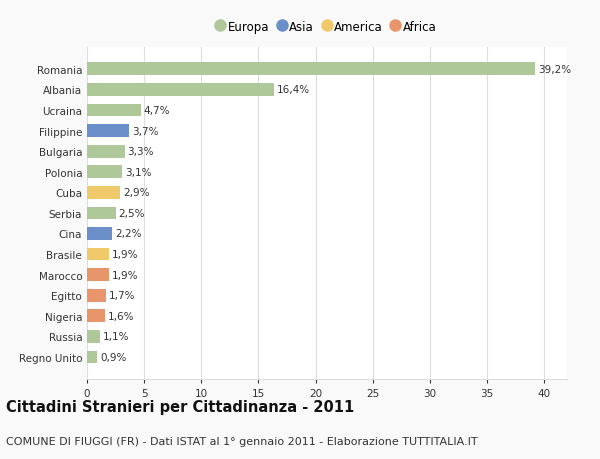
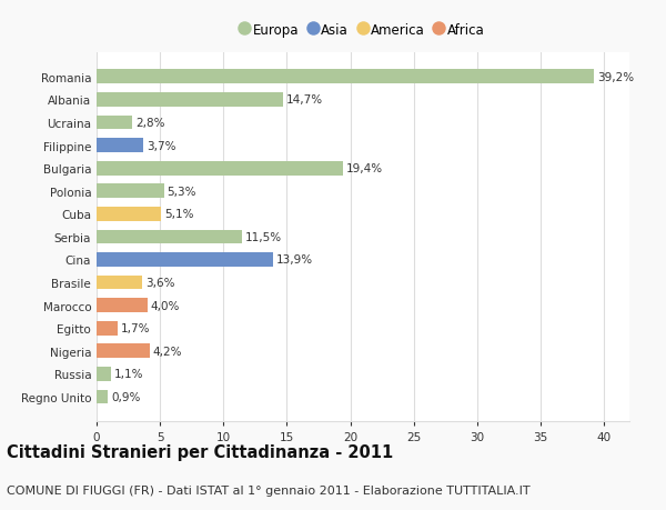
Albania: 16,4% -> 14,7%
Ucraina: 4,7% -> 2,8%
Bulgaria: 3,3% -> 19,4%
Polonia: 3,1% -> 5,3%
Cuba: 2,9% -> 5,1%
Serbia: 2,5% -> 11,5%
Cina: 2,2% -> 13,9%
Brasile: 1,9% -> 3,6%
Marocco: 1,9% -> 4,0%
Nigeria: 1,6% -> 4,2%
